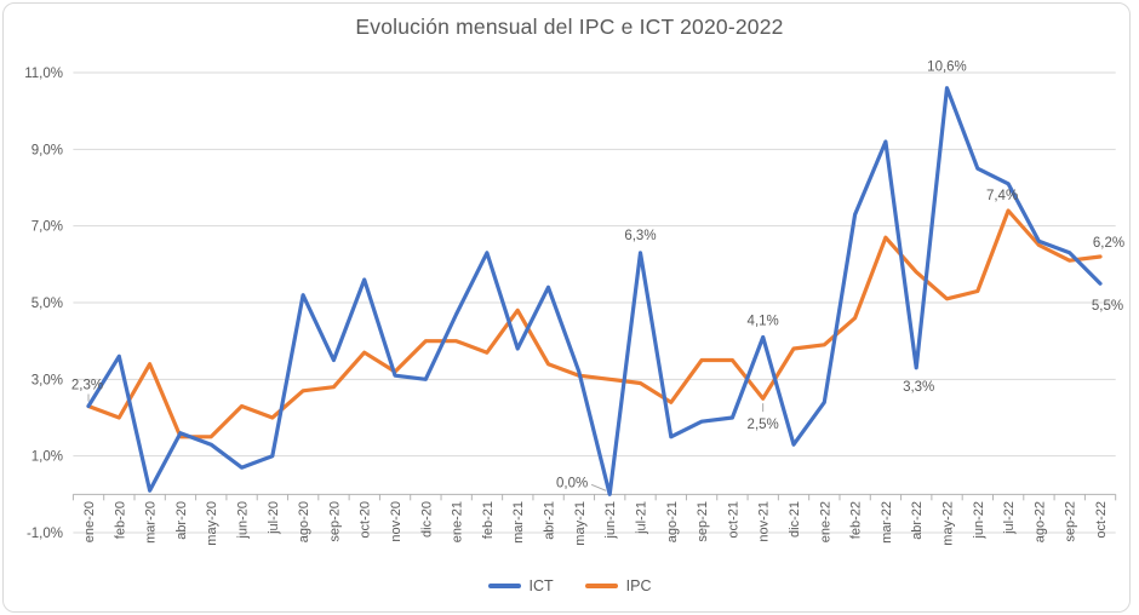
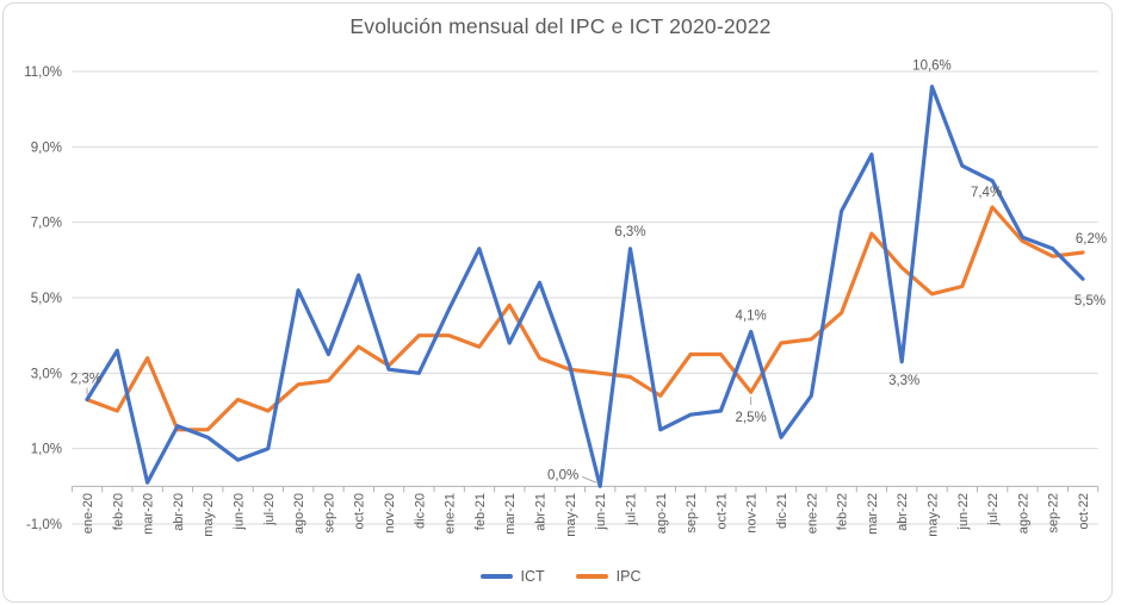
ICT/mar-22: 9,2% -> 8,8%
